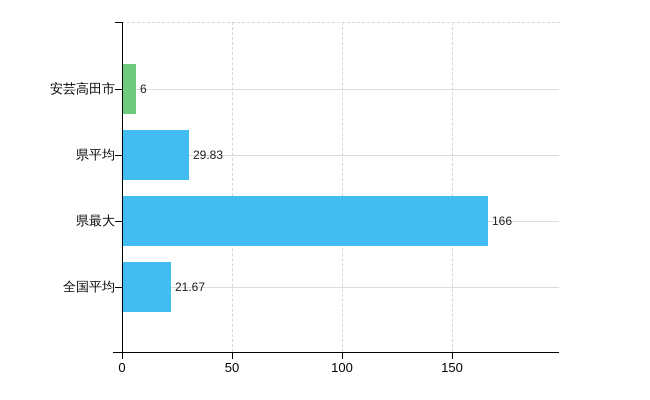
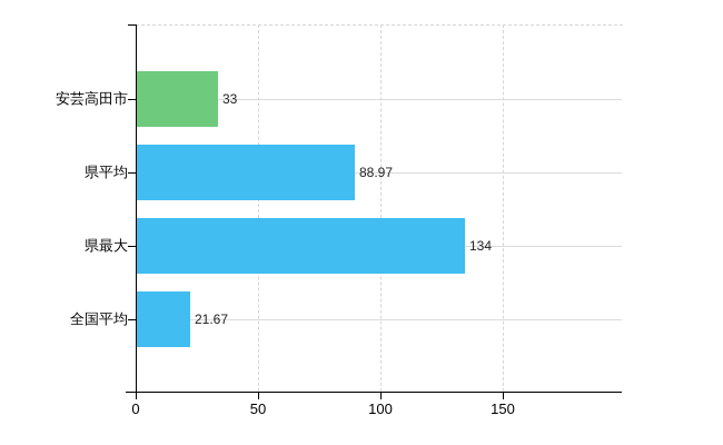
安芸高田市: 6 -> 33
県平均: 29.83 -> 88.97
県最大: 166 -> 134
